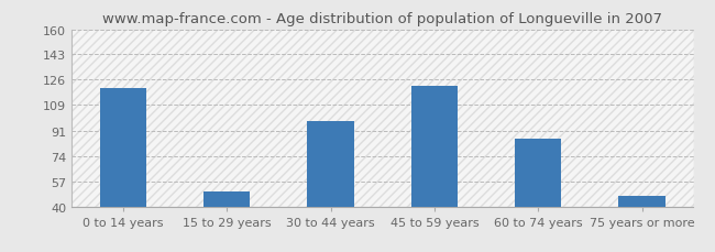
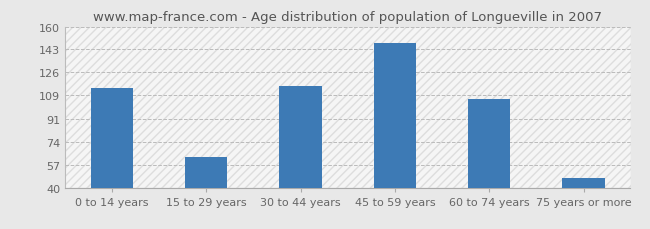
0 to 14 years: 120 -> 114
15 to 29 years: 50 -> 63
30 to 44 years: 98 -> 116
45 to 59 years: 122 -> 148
60 to 74 years: 86 -> 106
